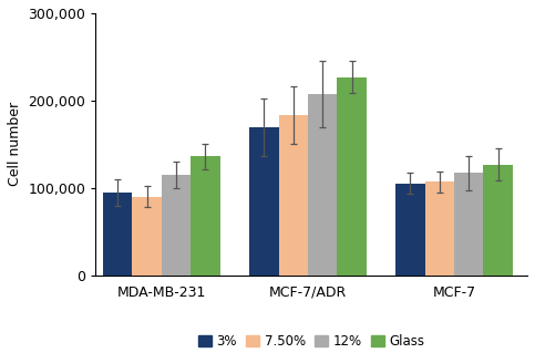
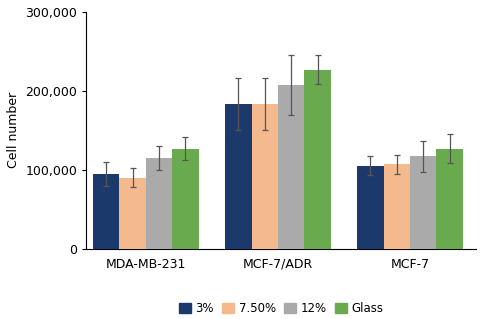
Glass/MDA-MB-231: 136,000 -> 127,000
3%/MCF-7/ADR: 170,000 -> 183,000
